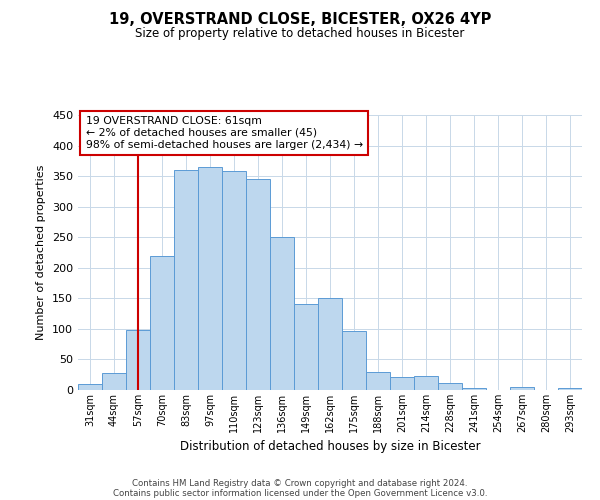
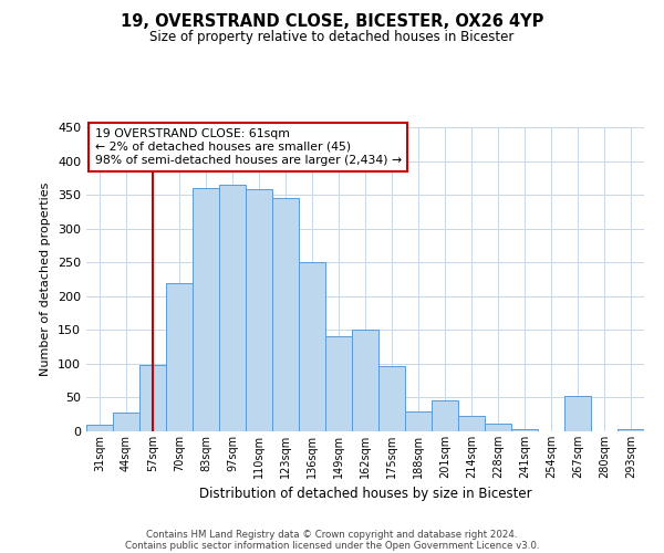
201sqm: 22 -> 46
267sqm: 5 -> 52
